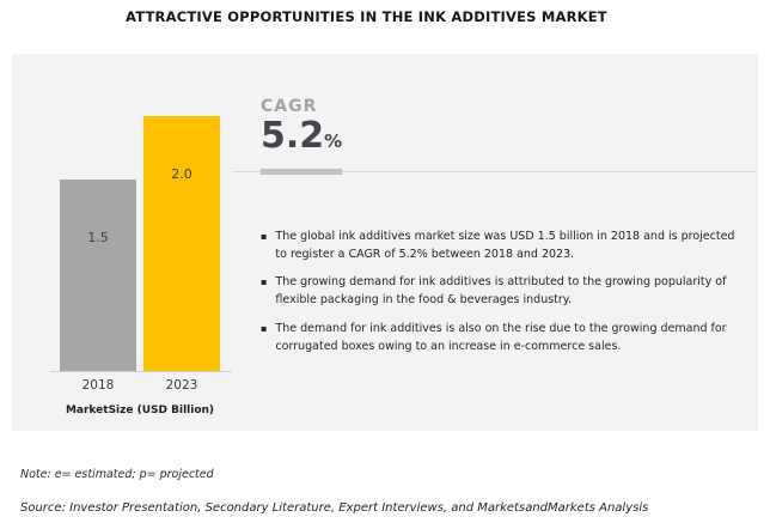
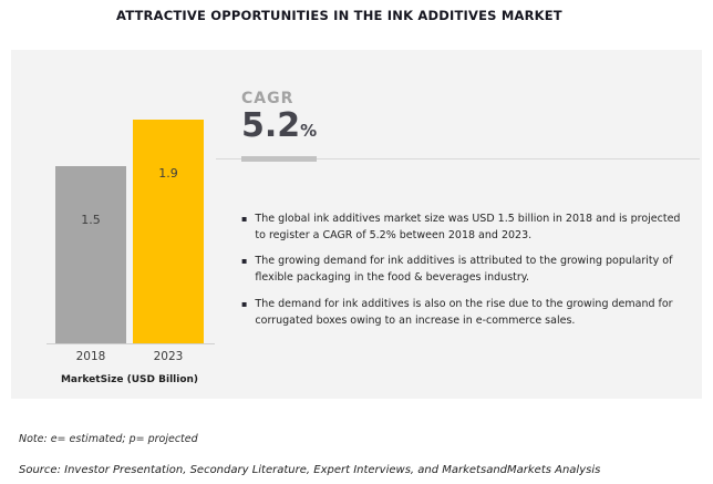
2023: 2.0 -> 1.9
